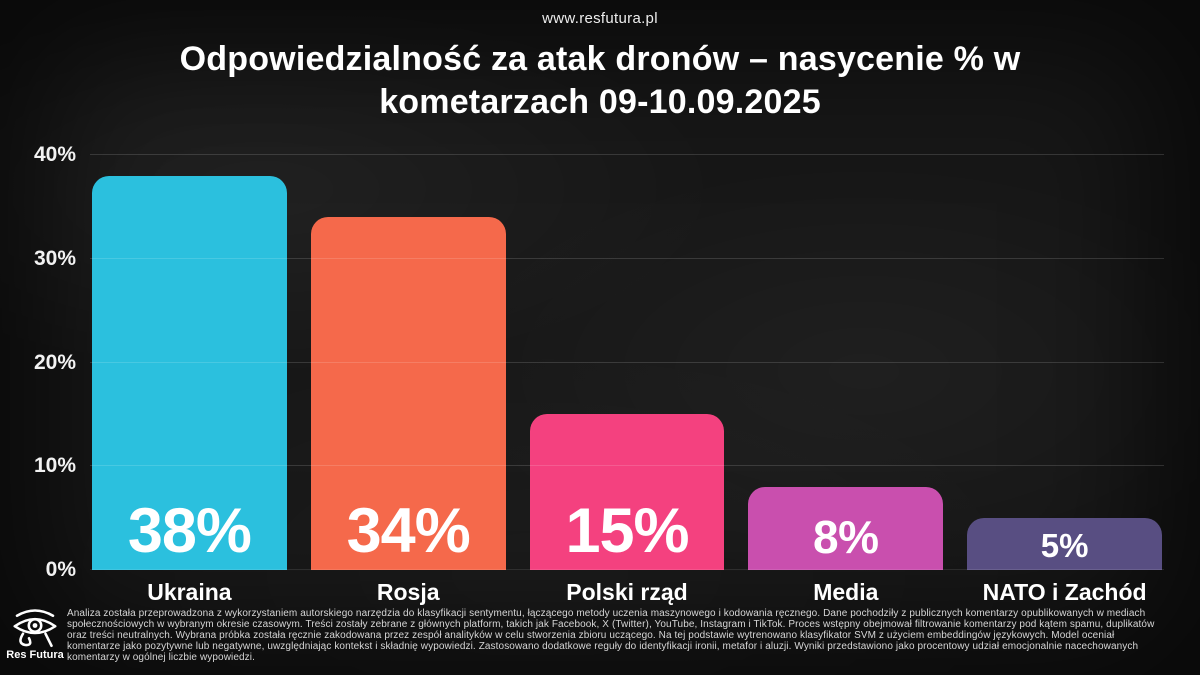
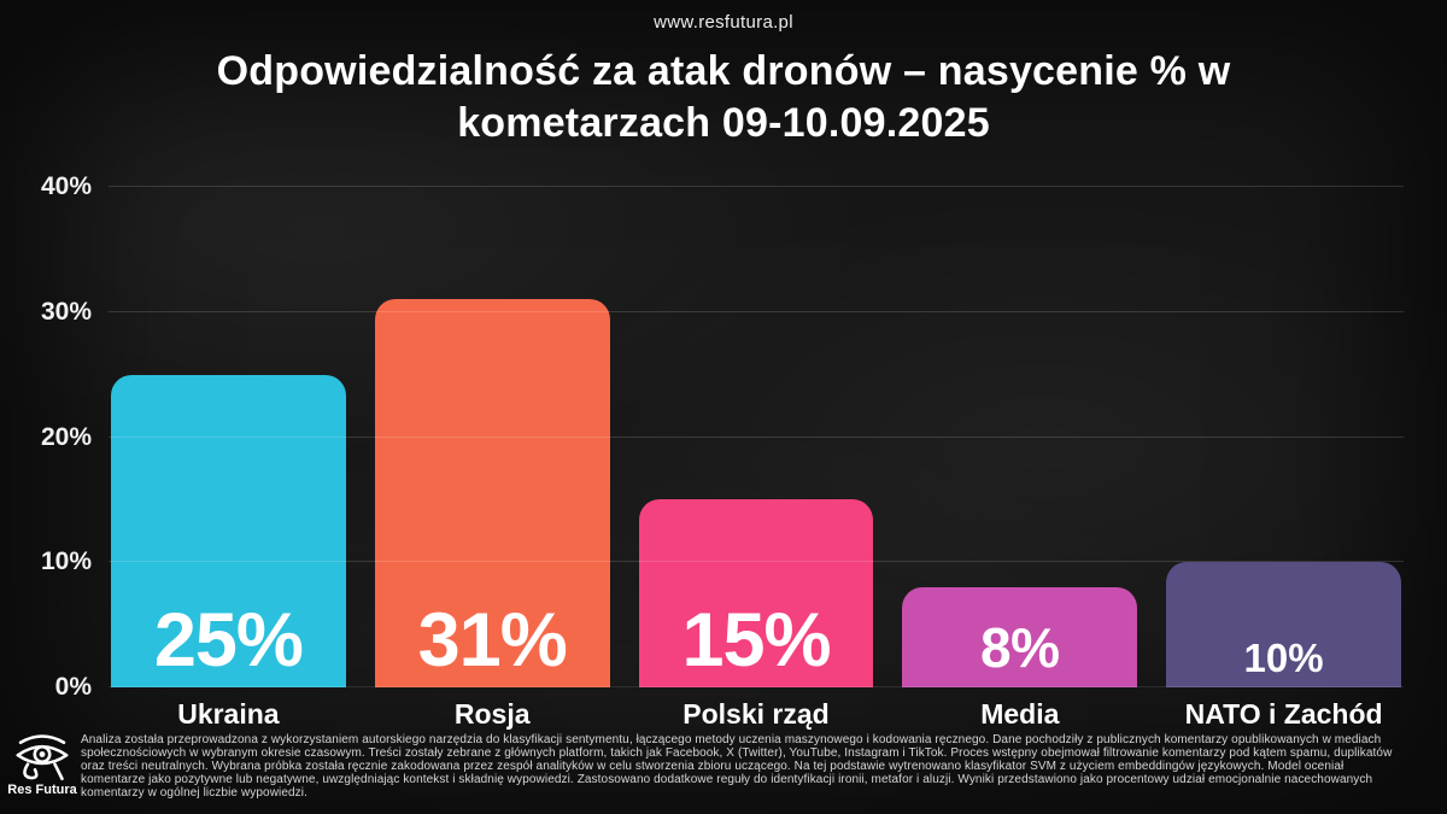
Ukraina: 38% -> 25%
Rosja: 34% -> 31%
NATO i Zachód: 5% -> 10%
